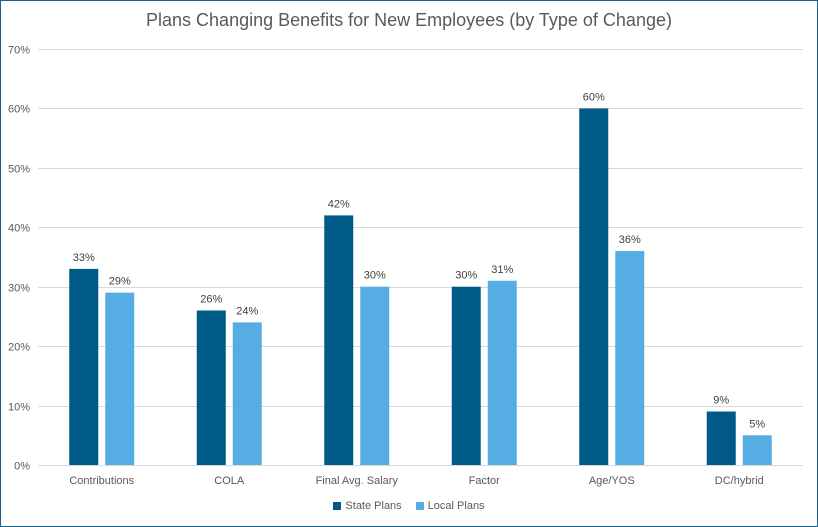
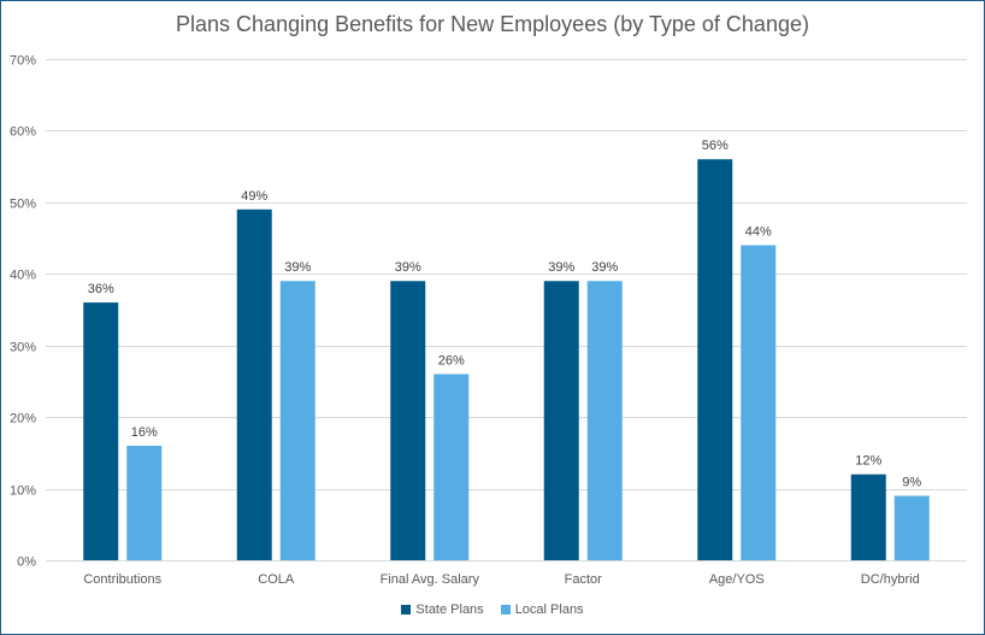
State Plans/Contributions: 33% -> 36%
Local Plans/Contributions: 29% -> 16%
State Plans/COLA: 26% -> 49%
Local Plans/COLA: 24% -> 39%
State Plans/Final Avg. Salary: 42% -> 39%
Local Plans/Final Avg. Salary: 30% -> 26%
State Plans/Factor: 30% -> 39%
Local Plans/Factor: 31% -> 39%
State Plans/Age/YOS: 60% -> 56%
Local Plans/Age/YOS: 36% -> 44%
State Plans/DC/hybrid: 9% -> 12%
Local Plans/DC/hybrid: 5% -> 9%
